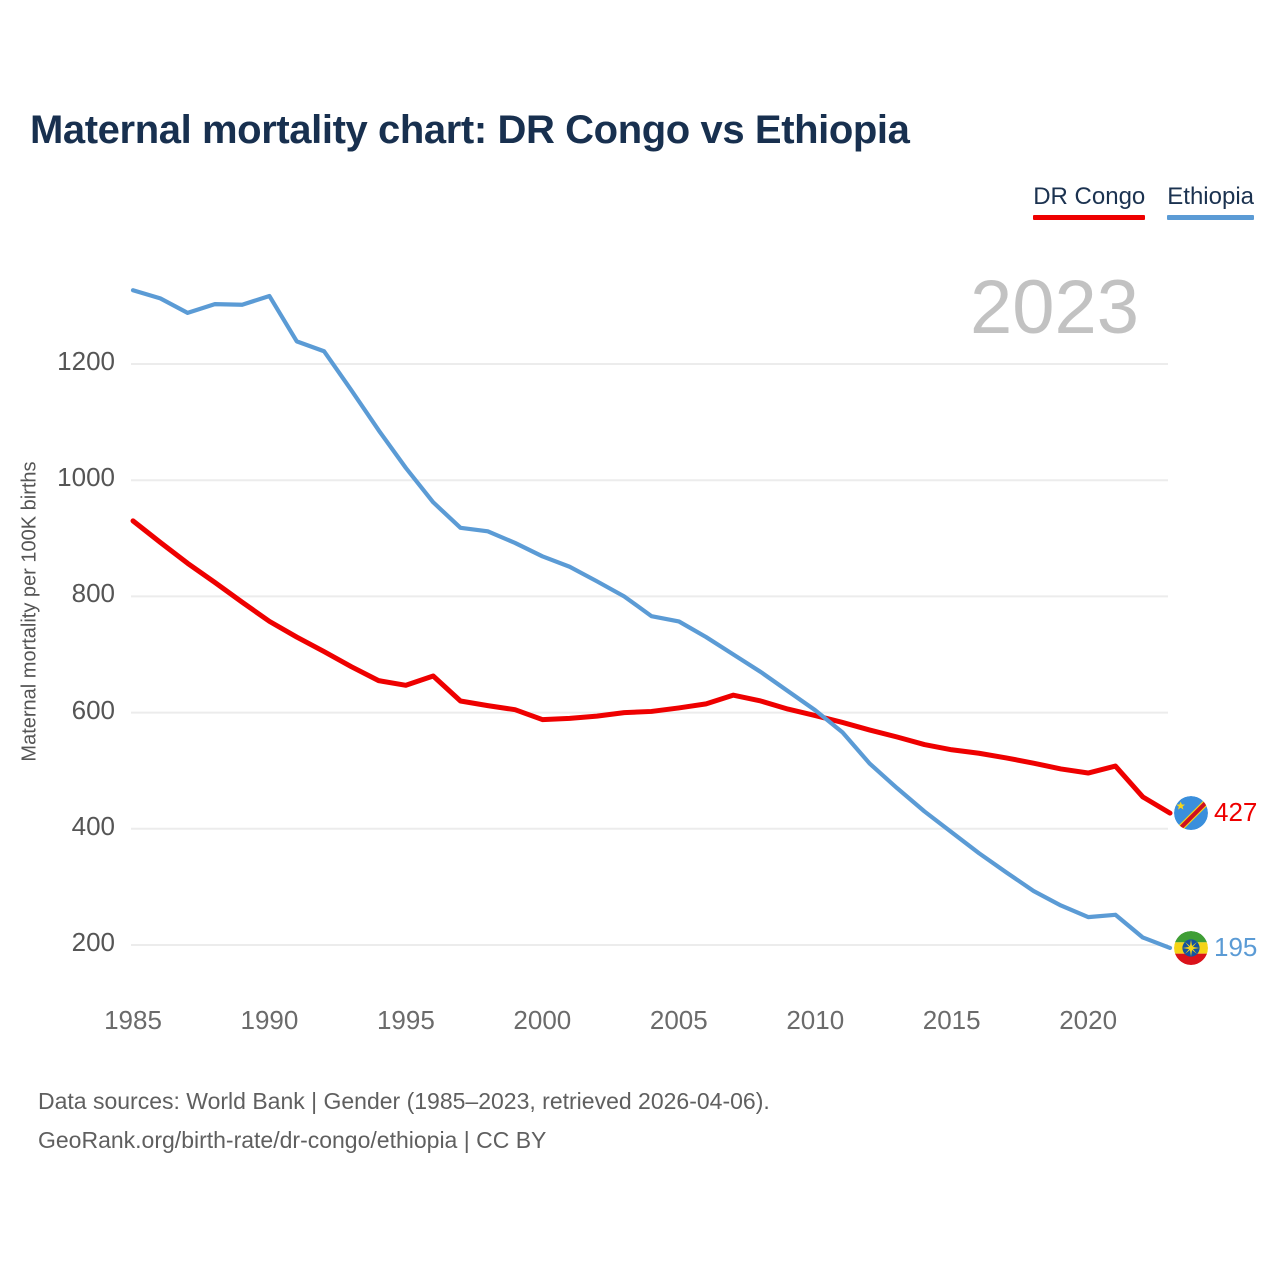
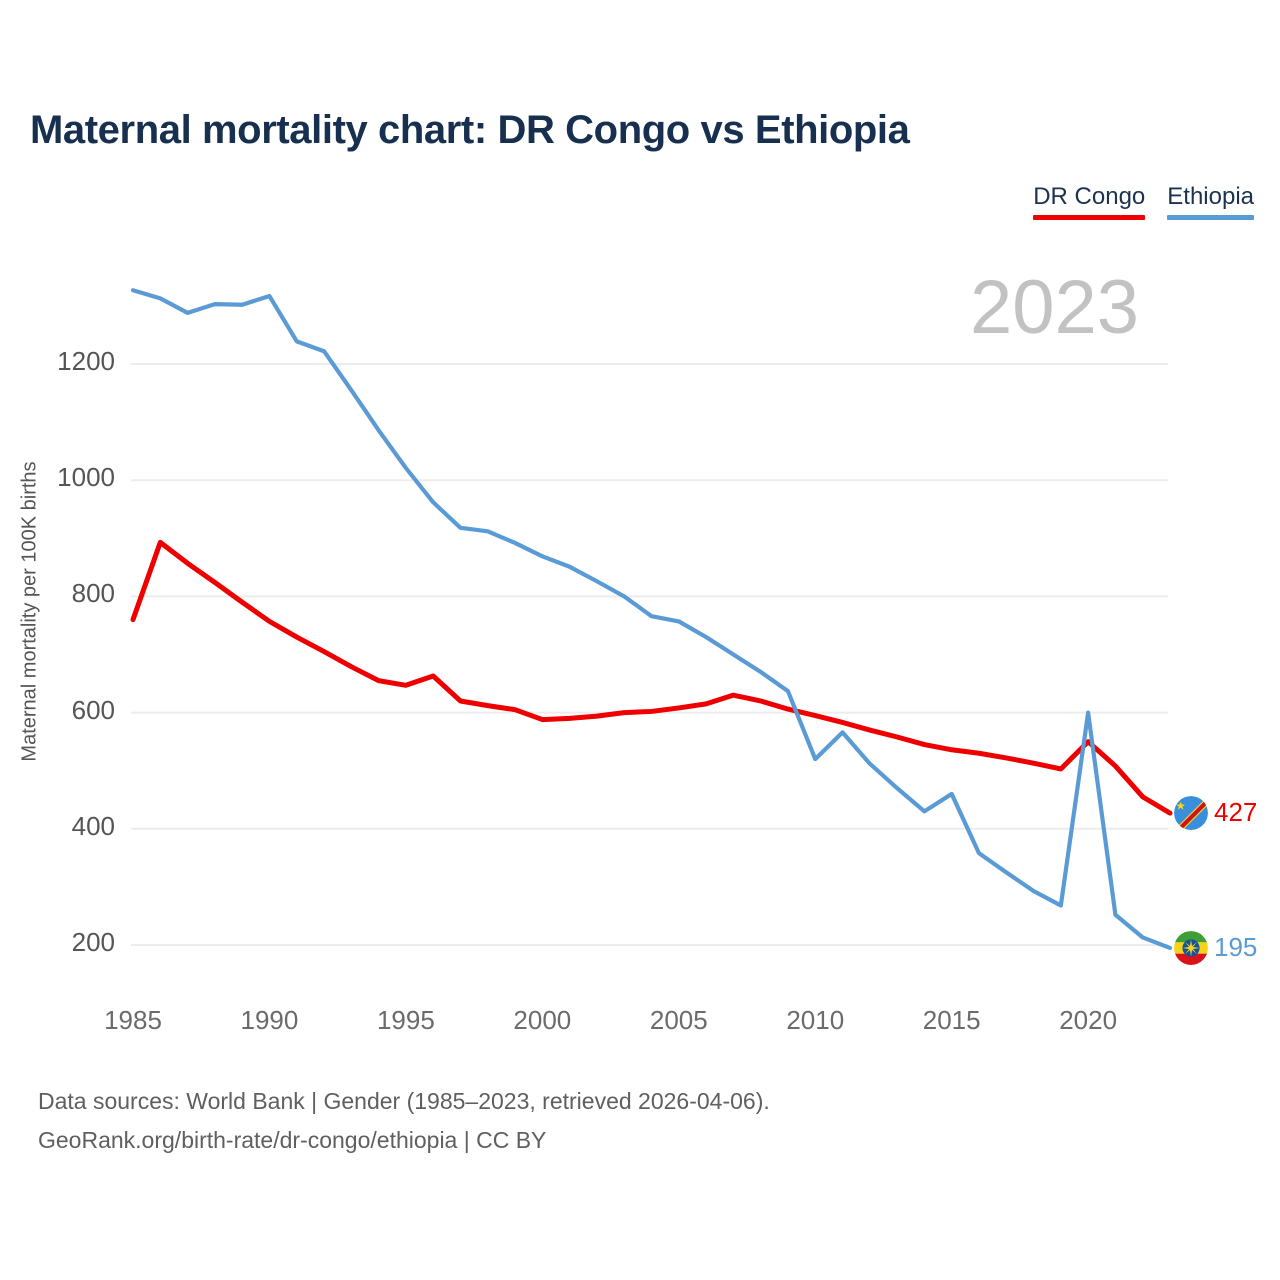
DR Congo/1985: 930 -> 760
Ethiopia/2010: 600 -> 520
Ethiopia/2015: 390 -> 460
DR Congo/2020: 500 -> 550
Ethiopia/2020: 250 -> 600
